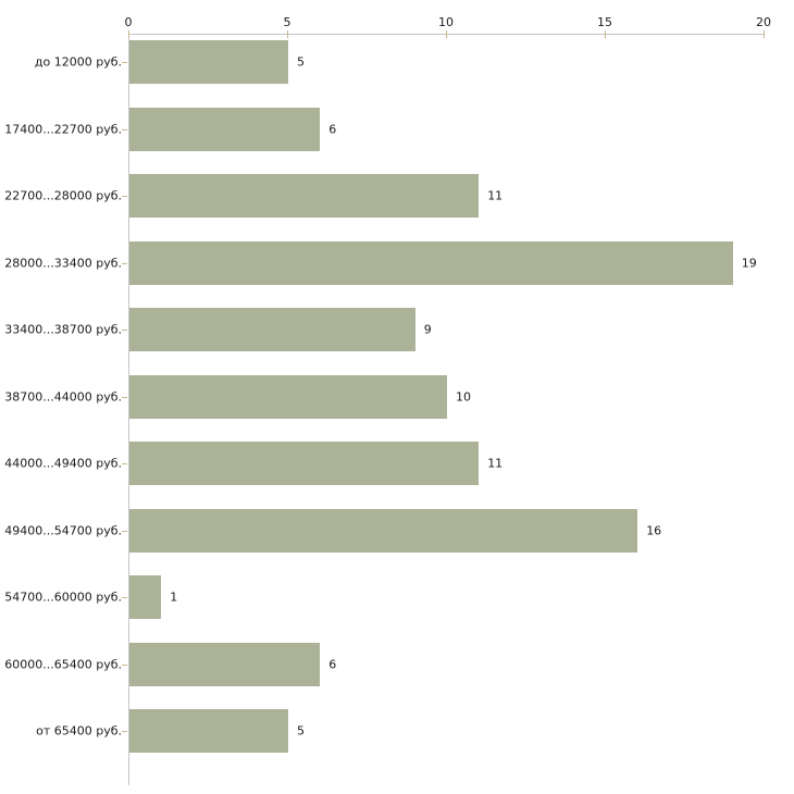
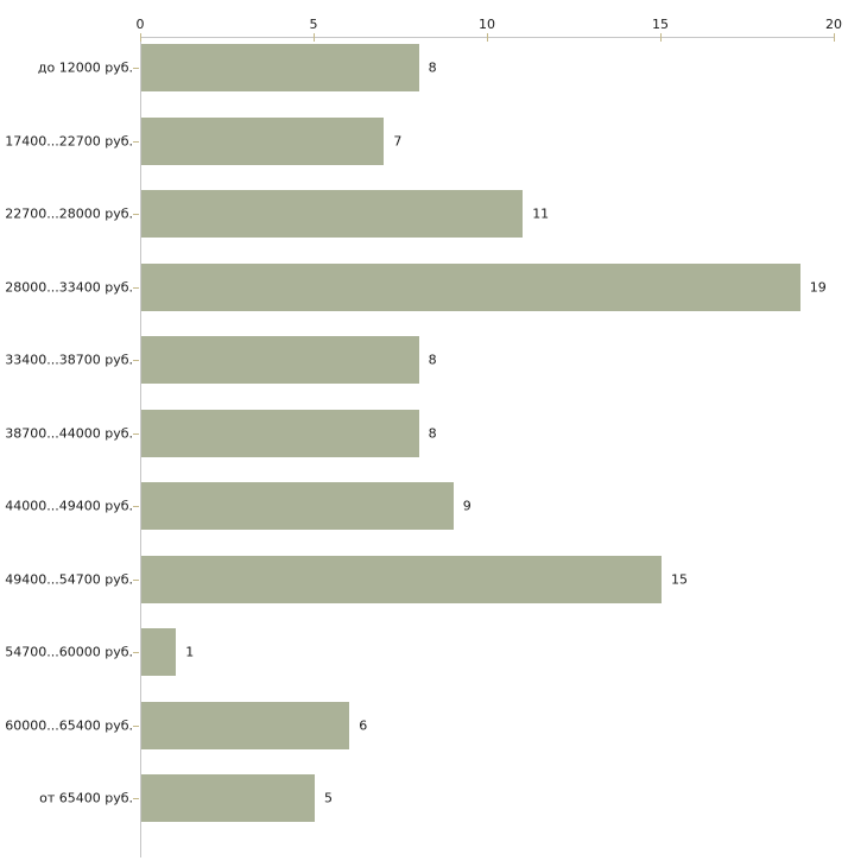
до 12000 руб.: 5 -> 8
17400...22700 руб.: 6 -> 7
33400...38700 руб.: 9 -> 8
38700...44000 руб.: 10 -> 8
44000...49400 руб.: 11 -> 9
49400...54700 руб.: 16 -> 15
